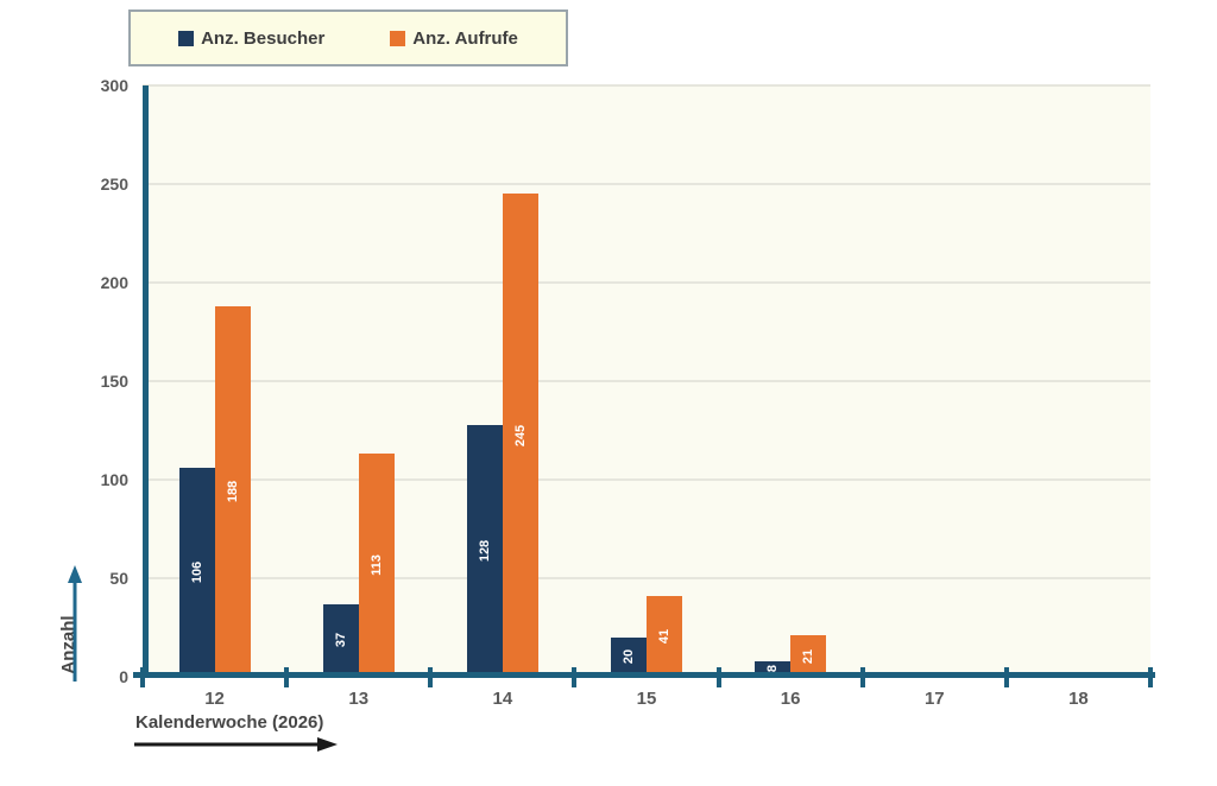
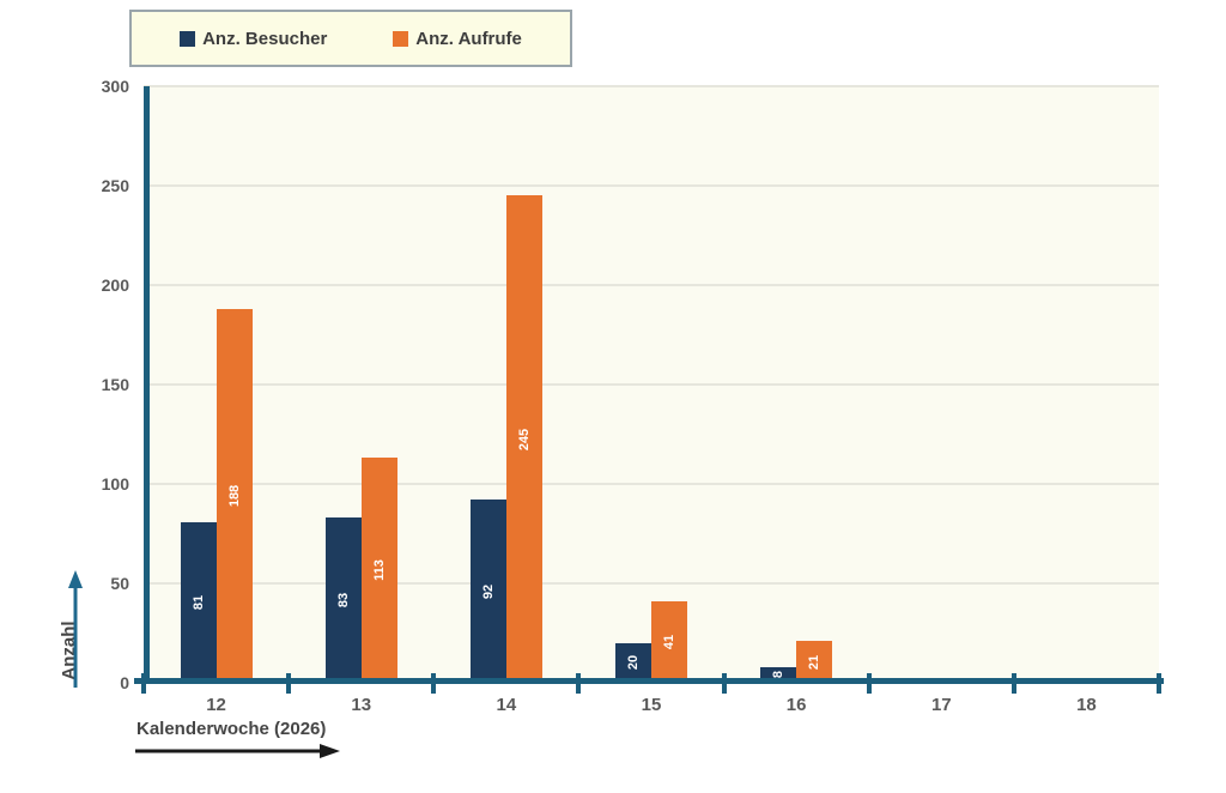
Anz. Besucher/12: 106 -> 81
Anz. Besucher/13: 37 -> 83
Anz. Besucher/14: 128 -> 92
